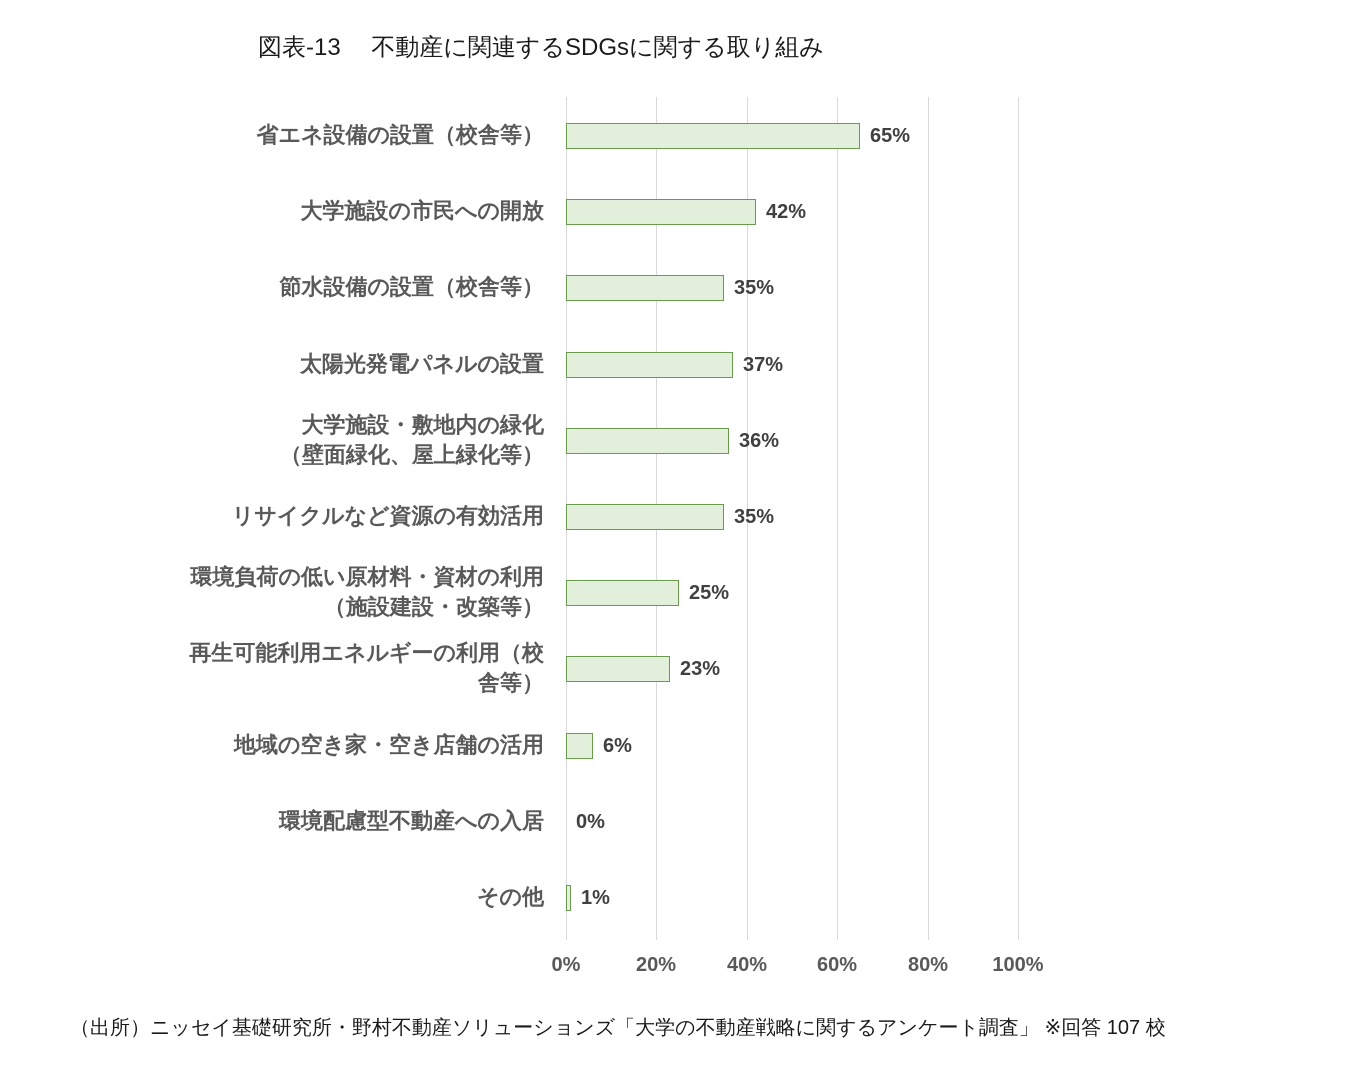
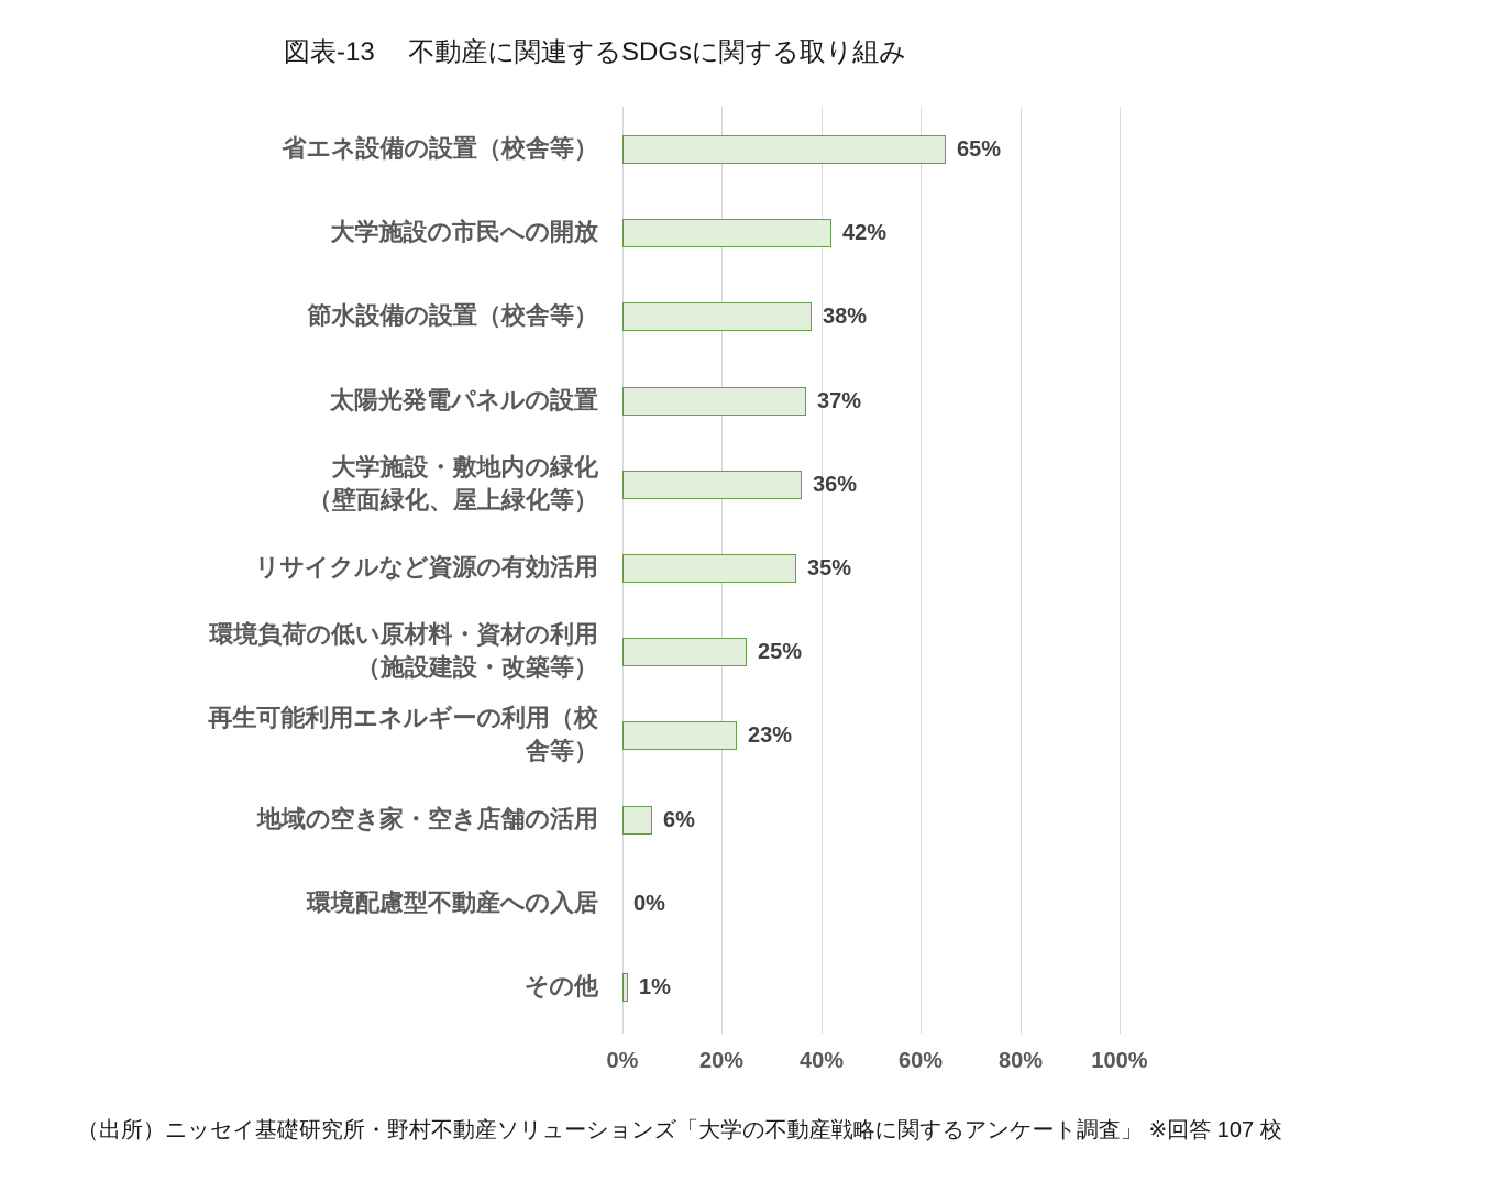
節水設備の設置（校舎等）: 35% -> 38%
